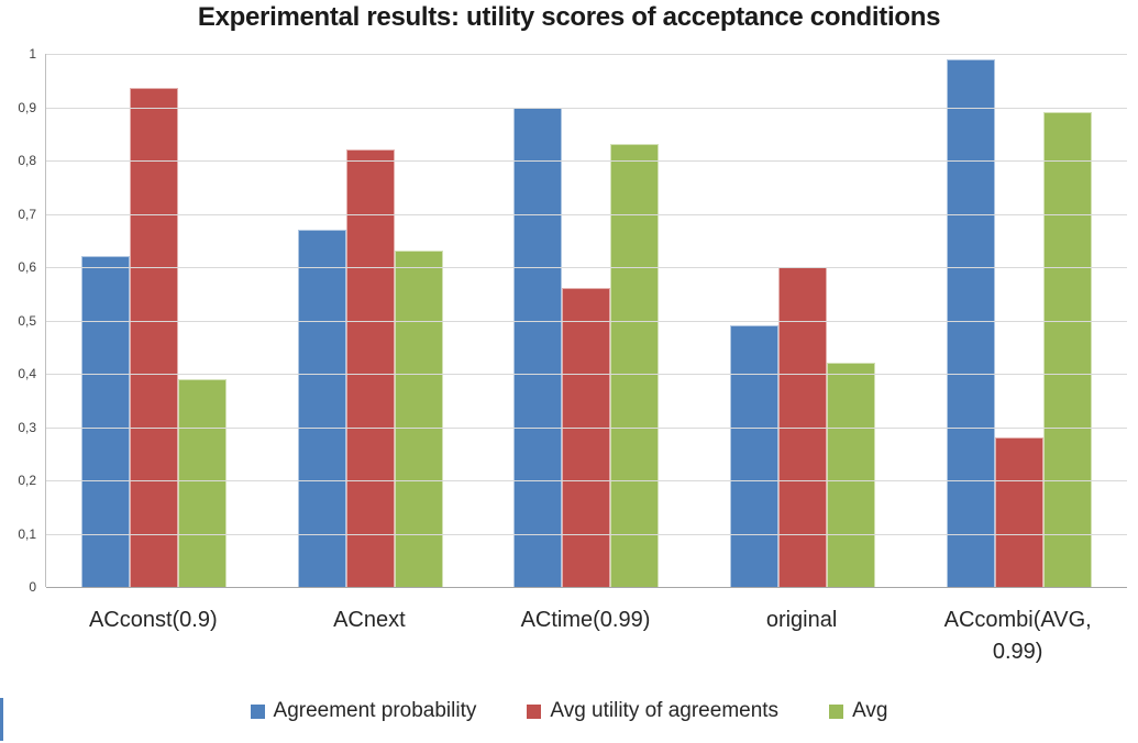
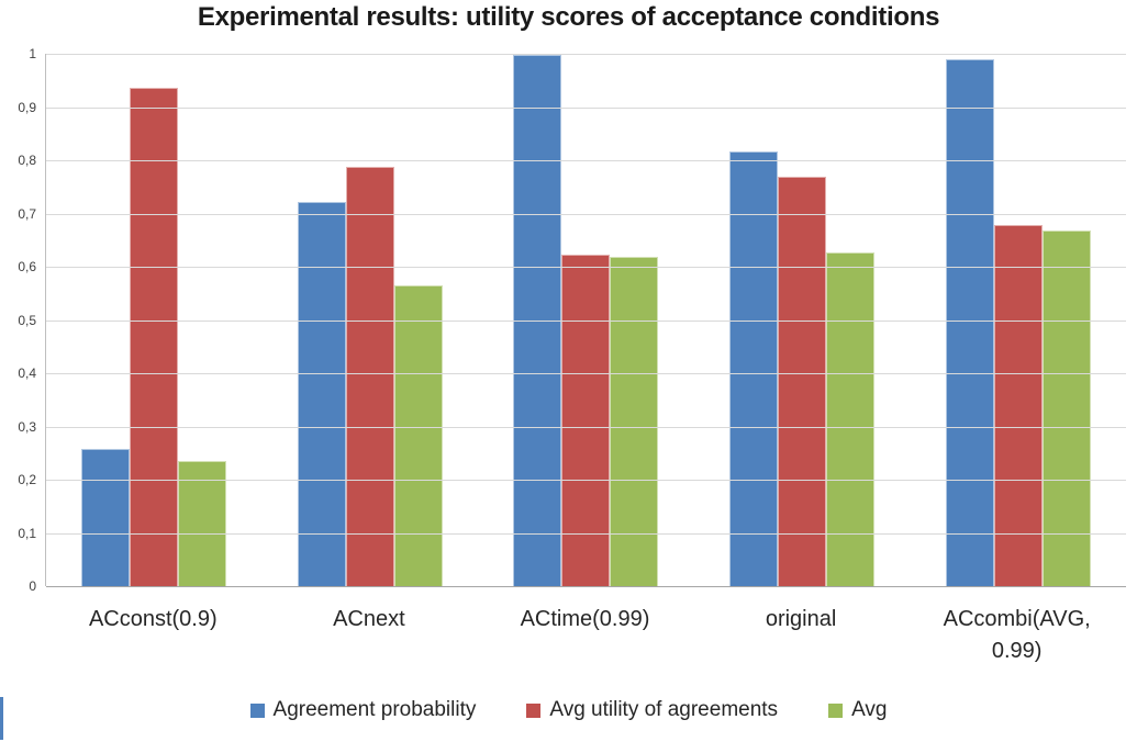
Agreement probability/ACconst(0.9): 0,62 -> 0,26
Avg/ACconst(0.9): 0,39 -> 0,24
Agreement probability/ACnext: 0,67 -> 0,72
Avg utility of agreements/ACnext: 0,82 -> 0,79
Avg/ACnext: 0,63 -> 0,57
Agreement probability/ACtime(0.99): 0,90 -> 1,00
Avg utility of agreements/ACtime(0.99): 0,56 -> 0,62
Avg/ACtime(0.99): 0,83 -> 0,62
Agreement probability/original: 0,49 -> 0,82
Avg utility of agreements/original: 0,60 -> 0,77
Avg/original: 0,42 -> 0,63
Avg utility of agreements/ACcombi(AVG, 0.99): 0,28 -> 0,68
Avg/ACcombi(AVG, 0.99): 0,89 -> 0,67
